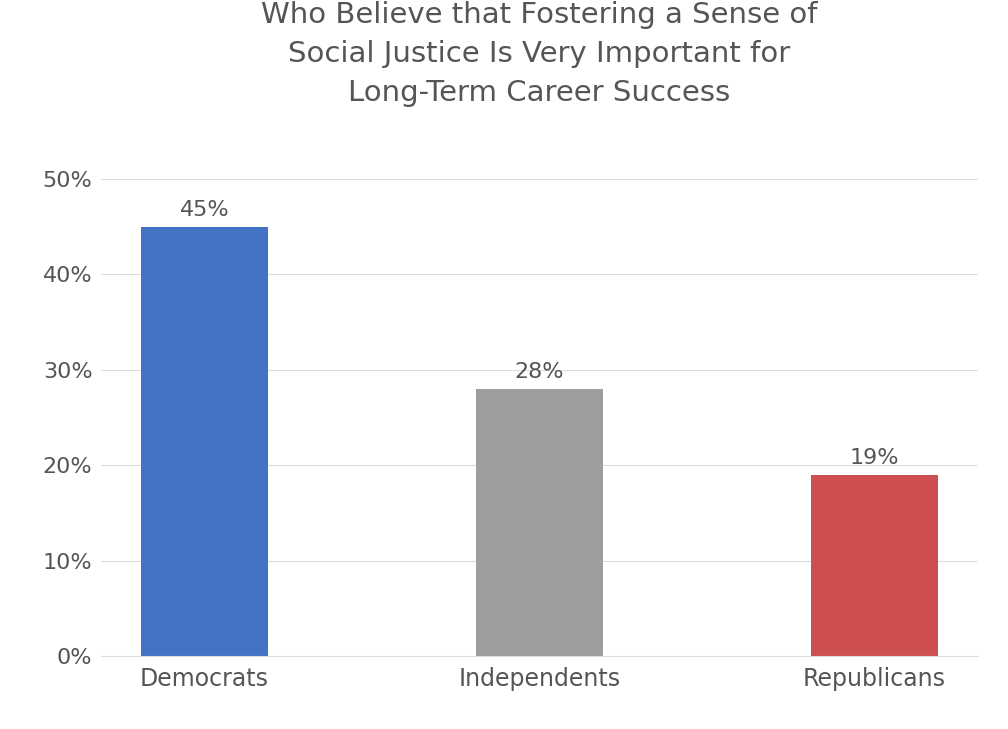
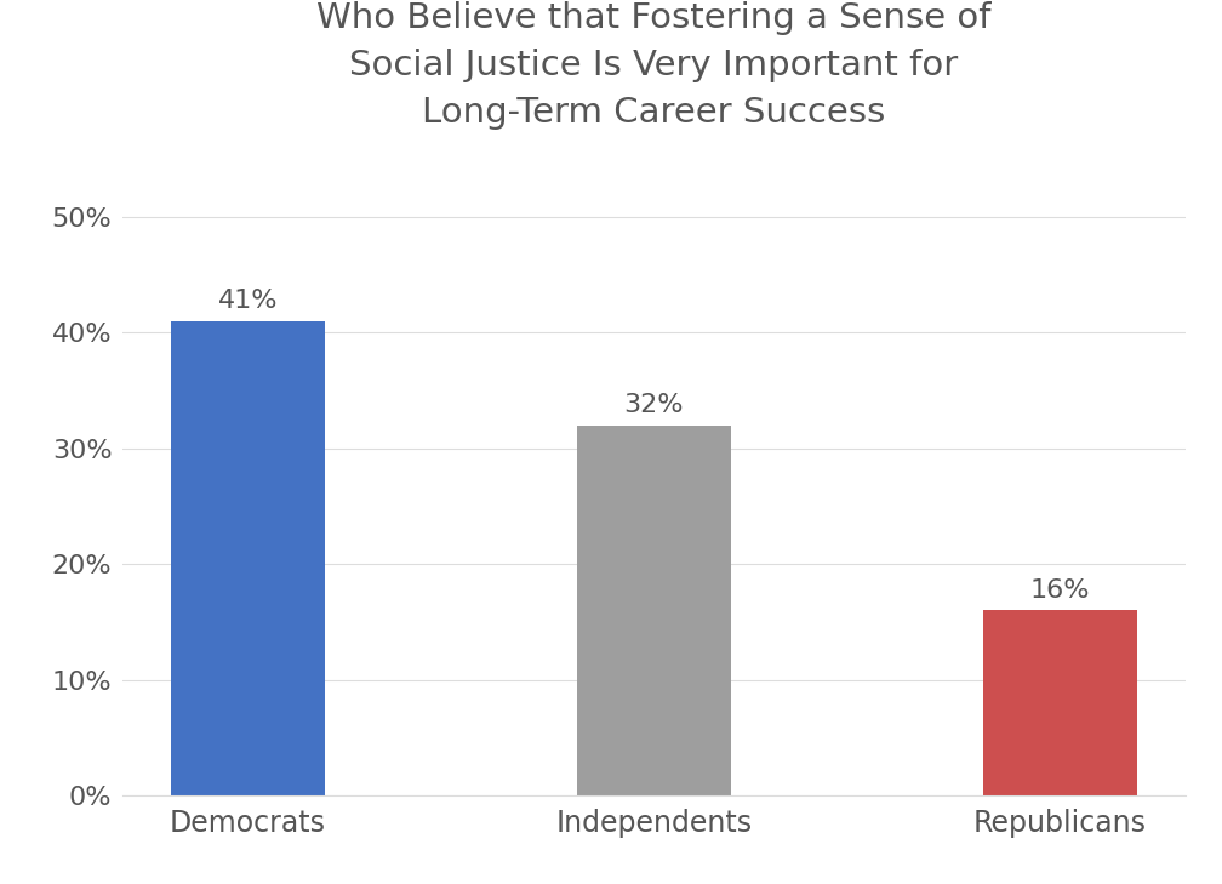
Democrats: 45% -> 41%
Independents: 28% -> 32%
Republicans: 19% -> 16%
